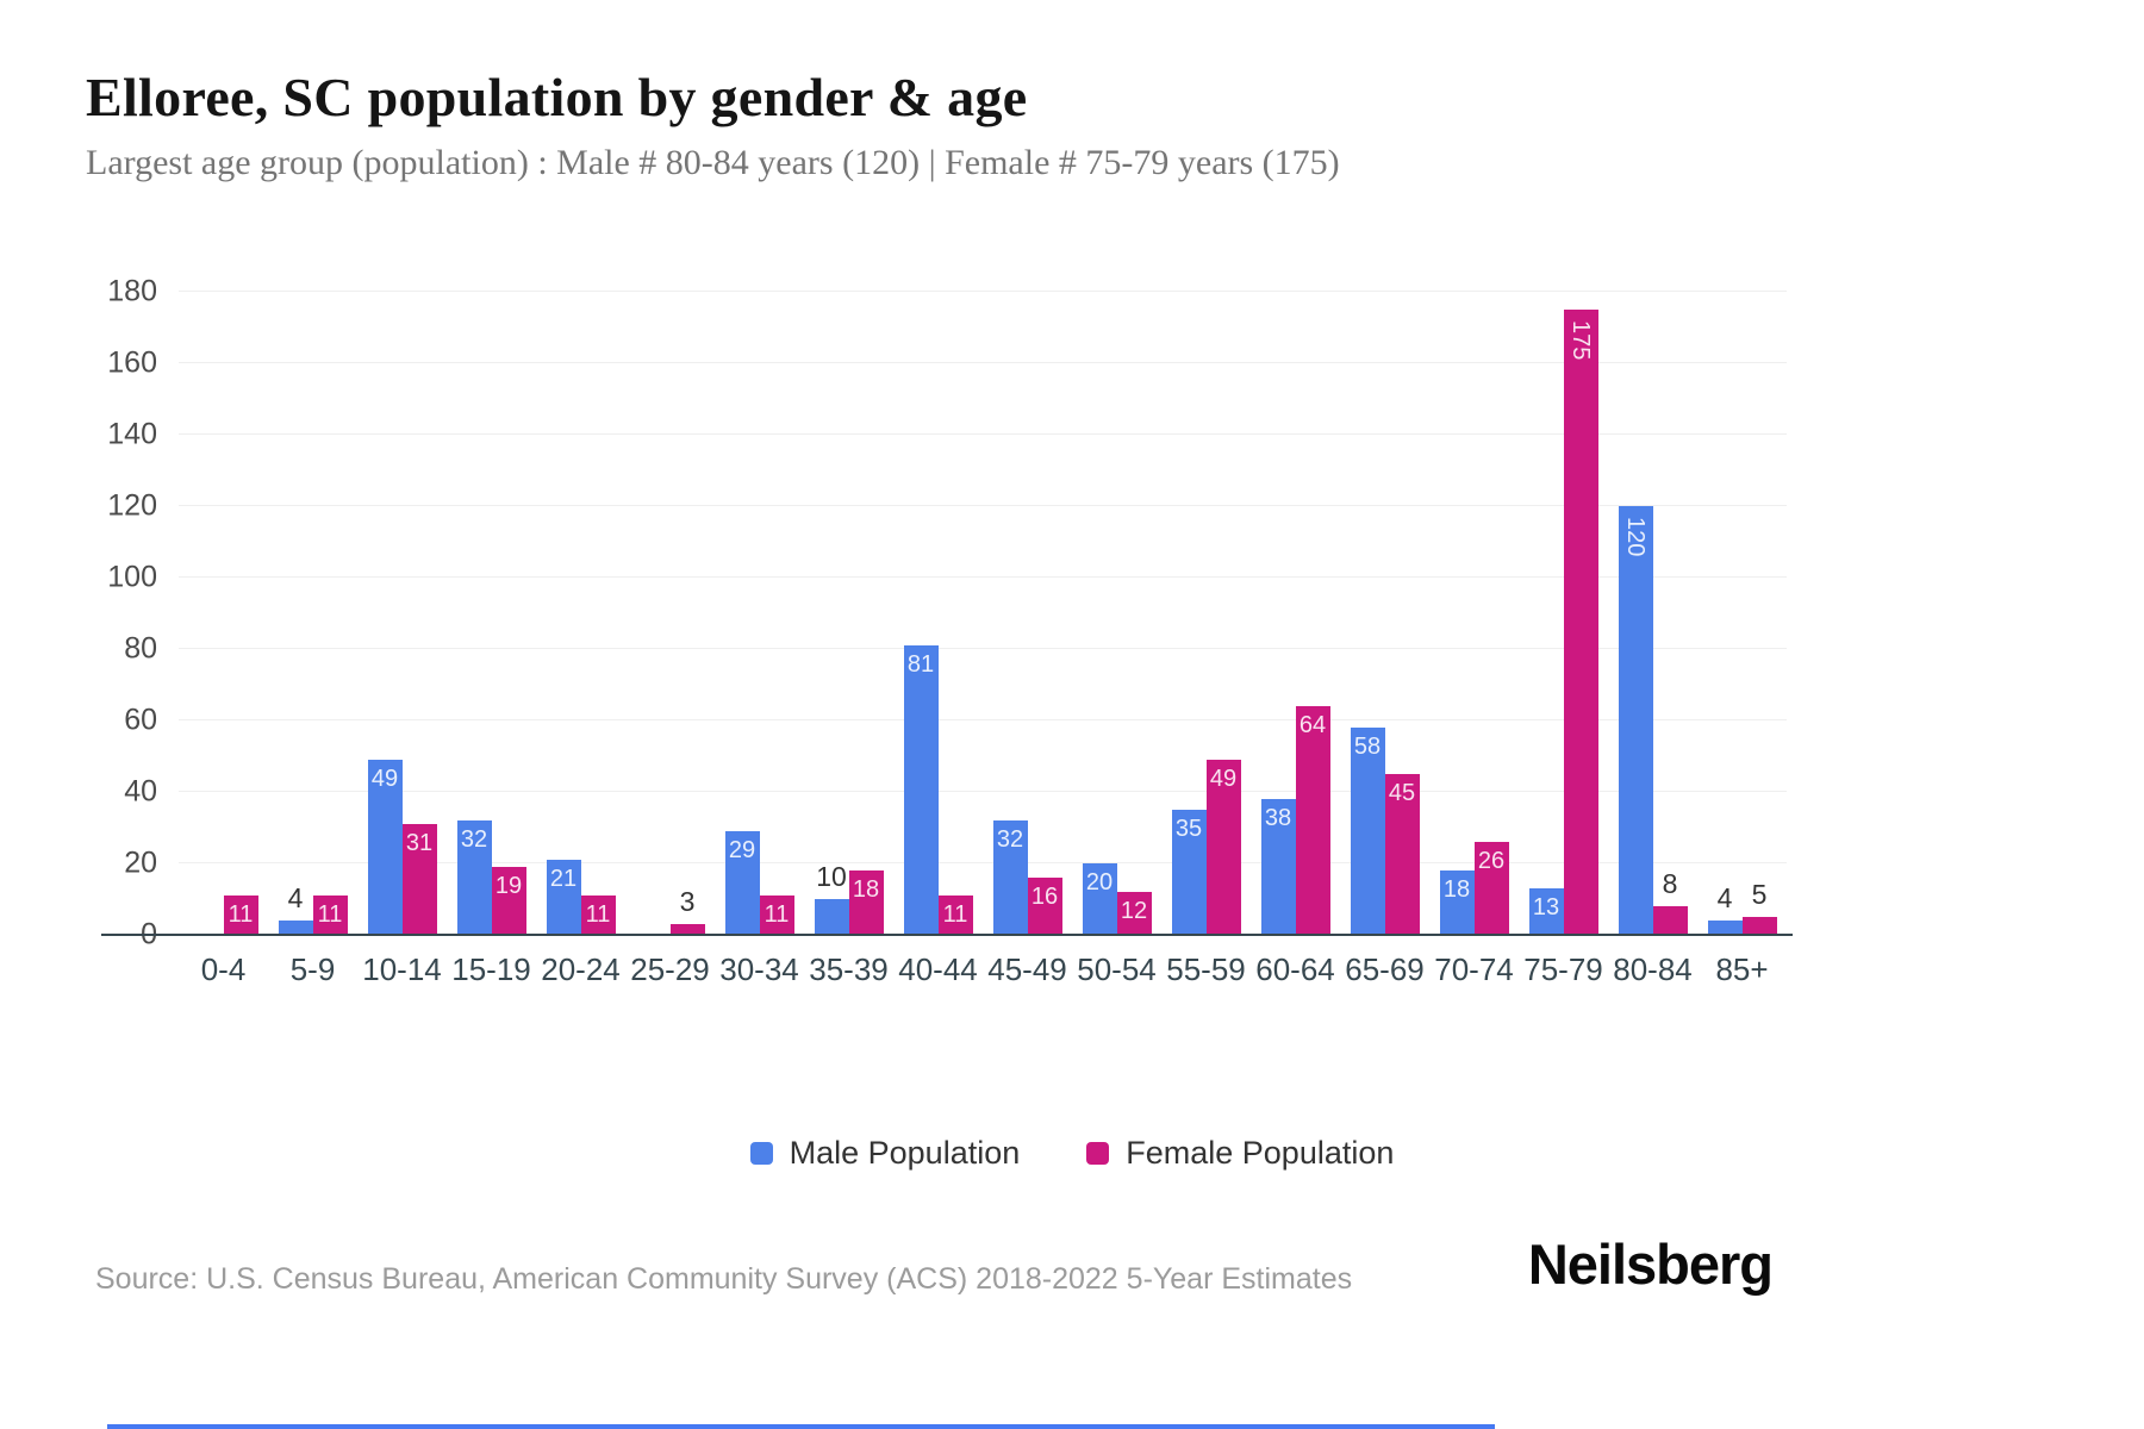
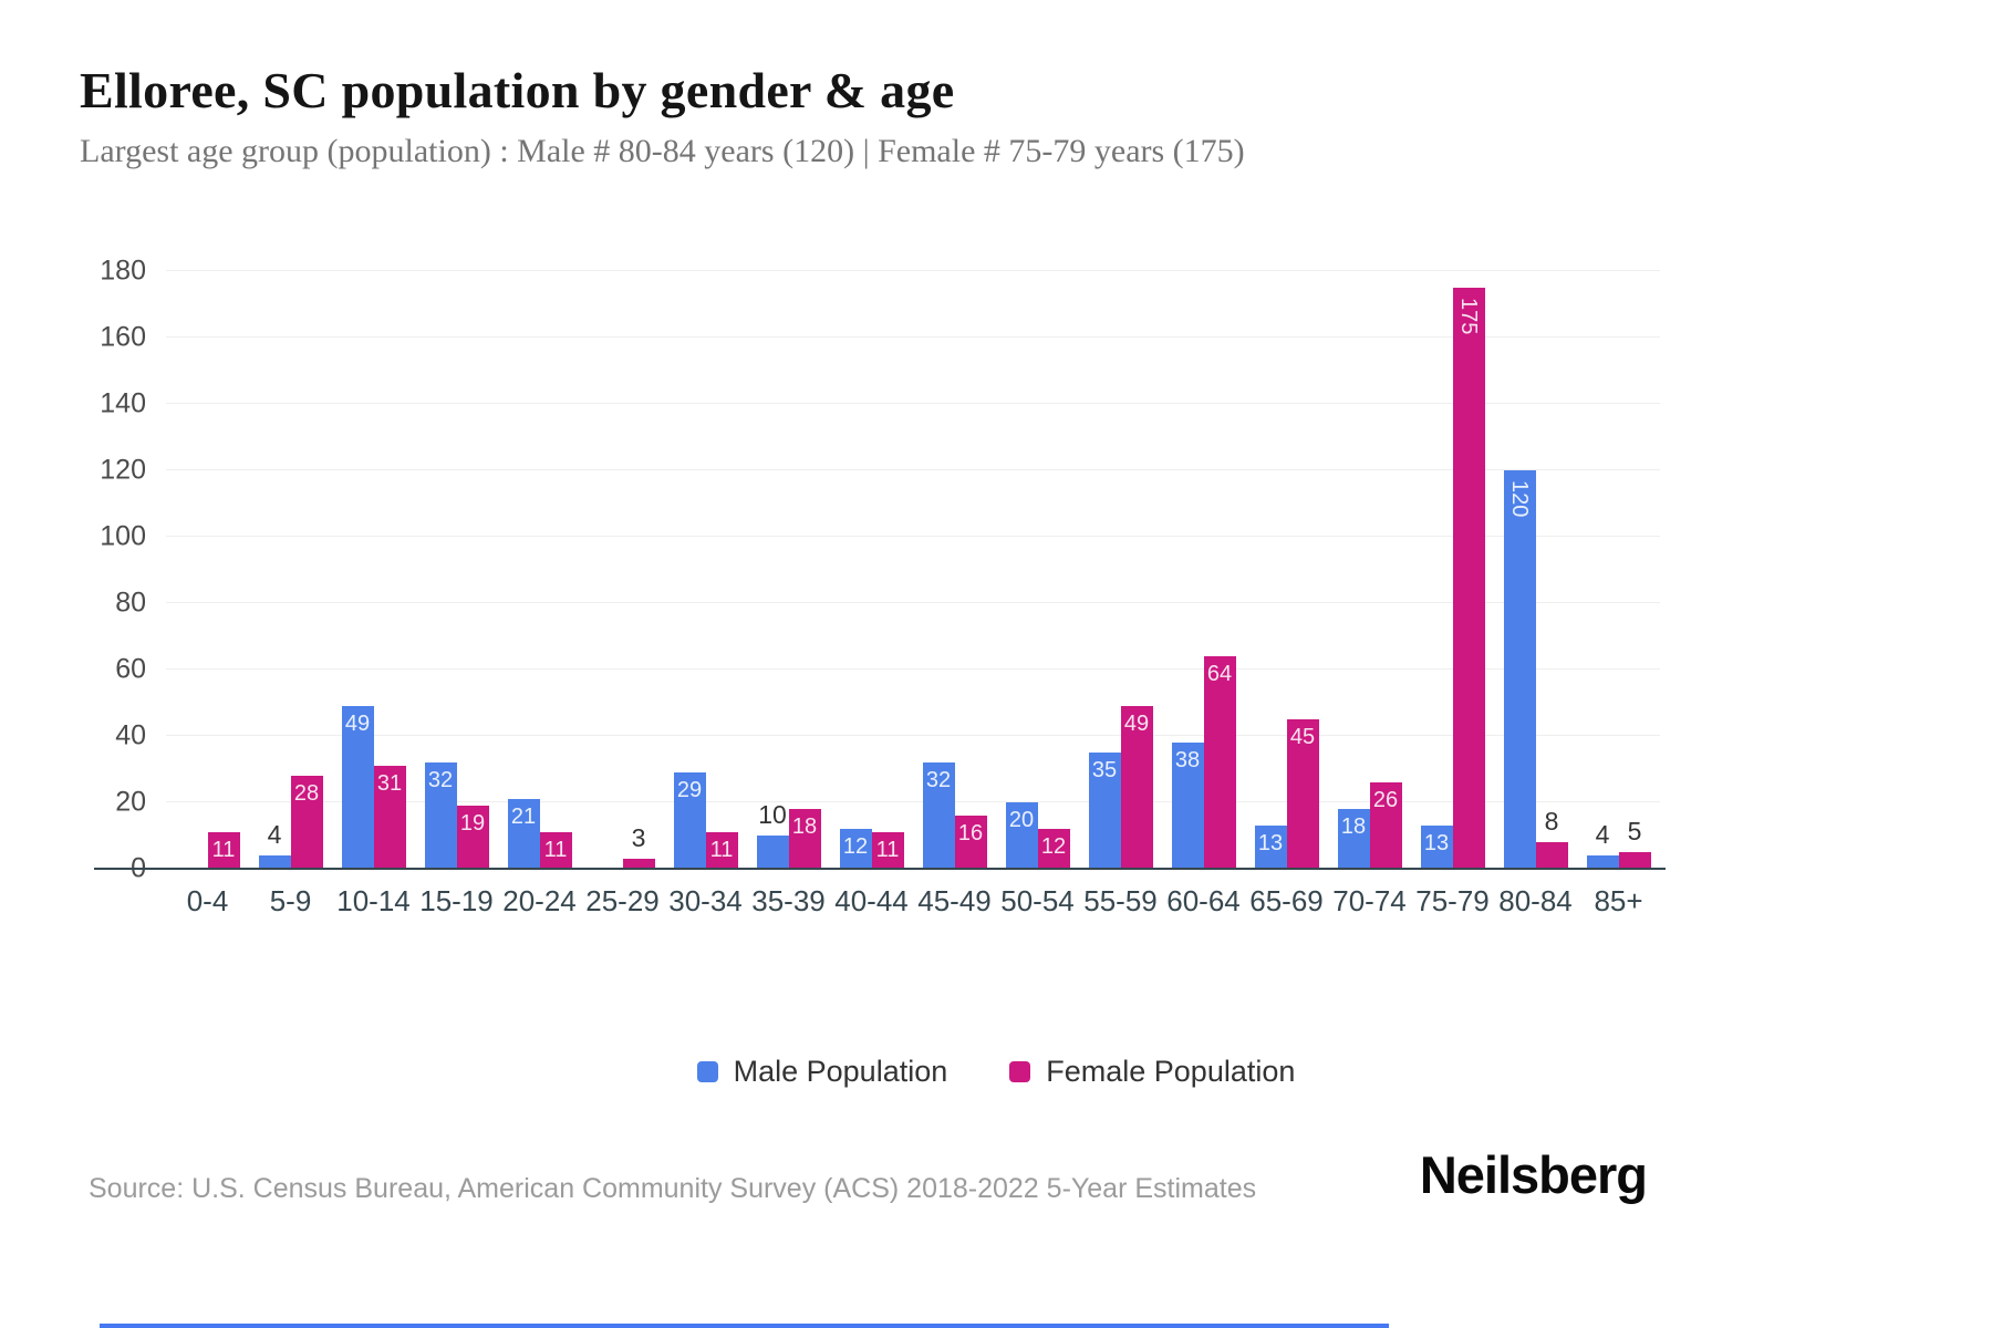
Female Population/5-9: 11 -> 28
Male Population/40-44: 81 -> 12
Male Population/65-69: 58 -> 13
